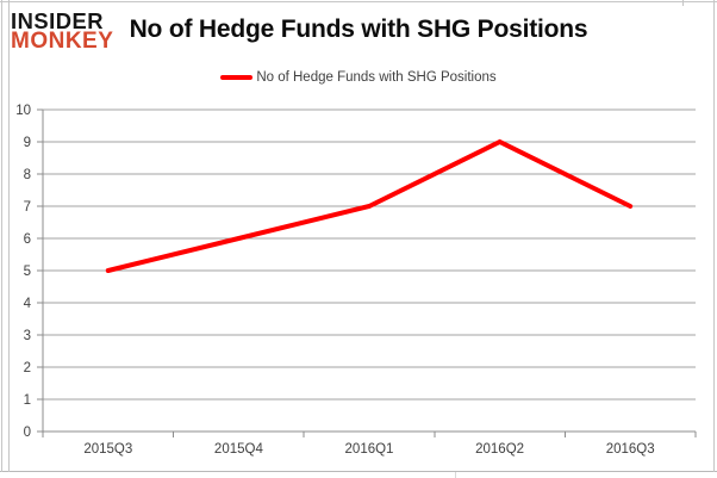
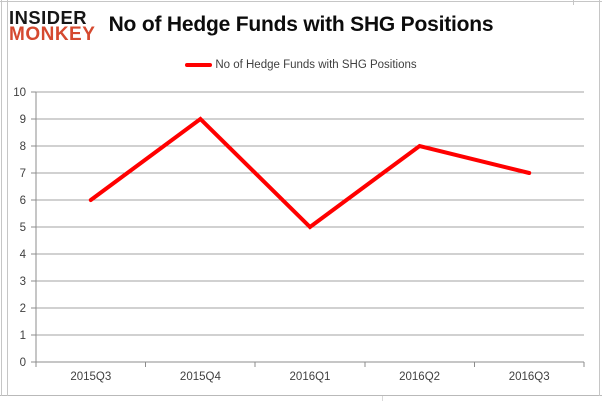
2015Q3: 5 -> 6
2015Q4: 6 -> 9
2016Q1: 7 -> 5
2016Q2: 9 -> 8
